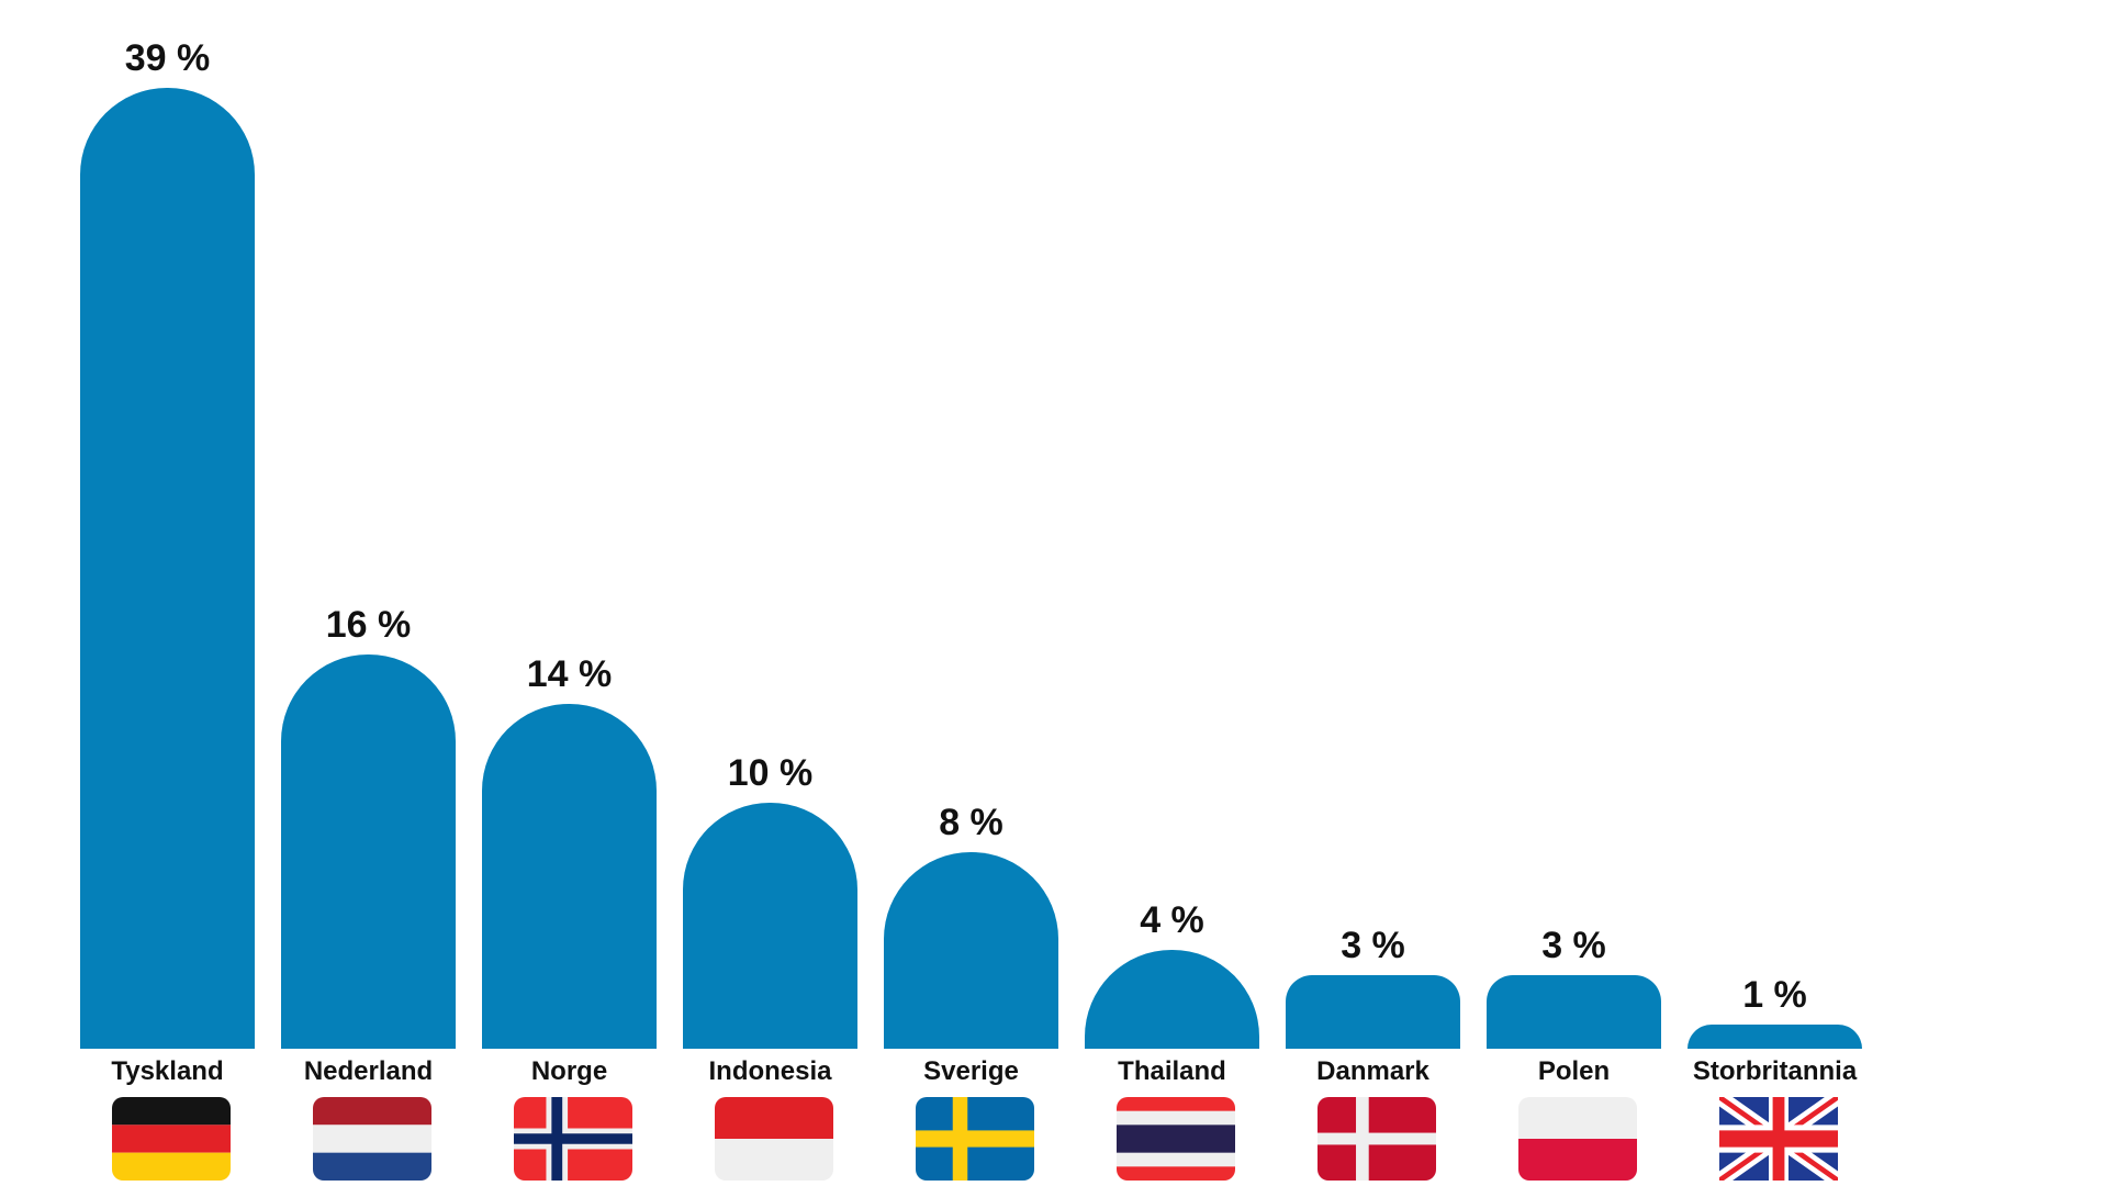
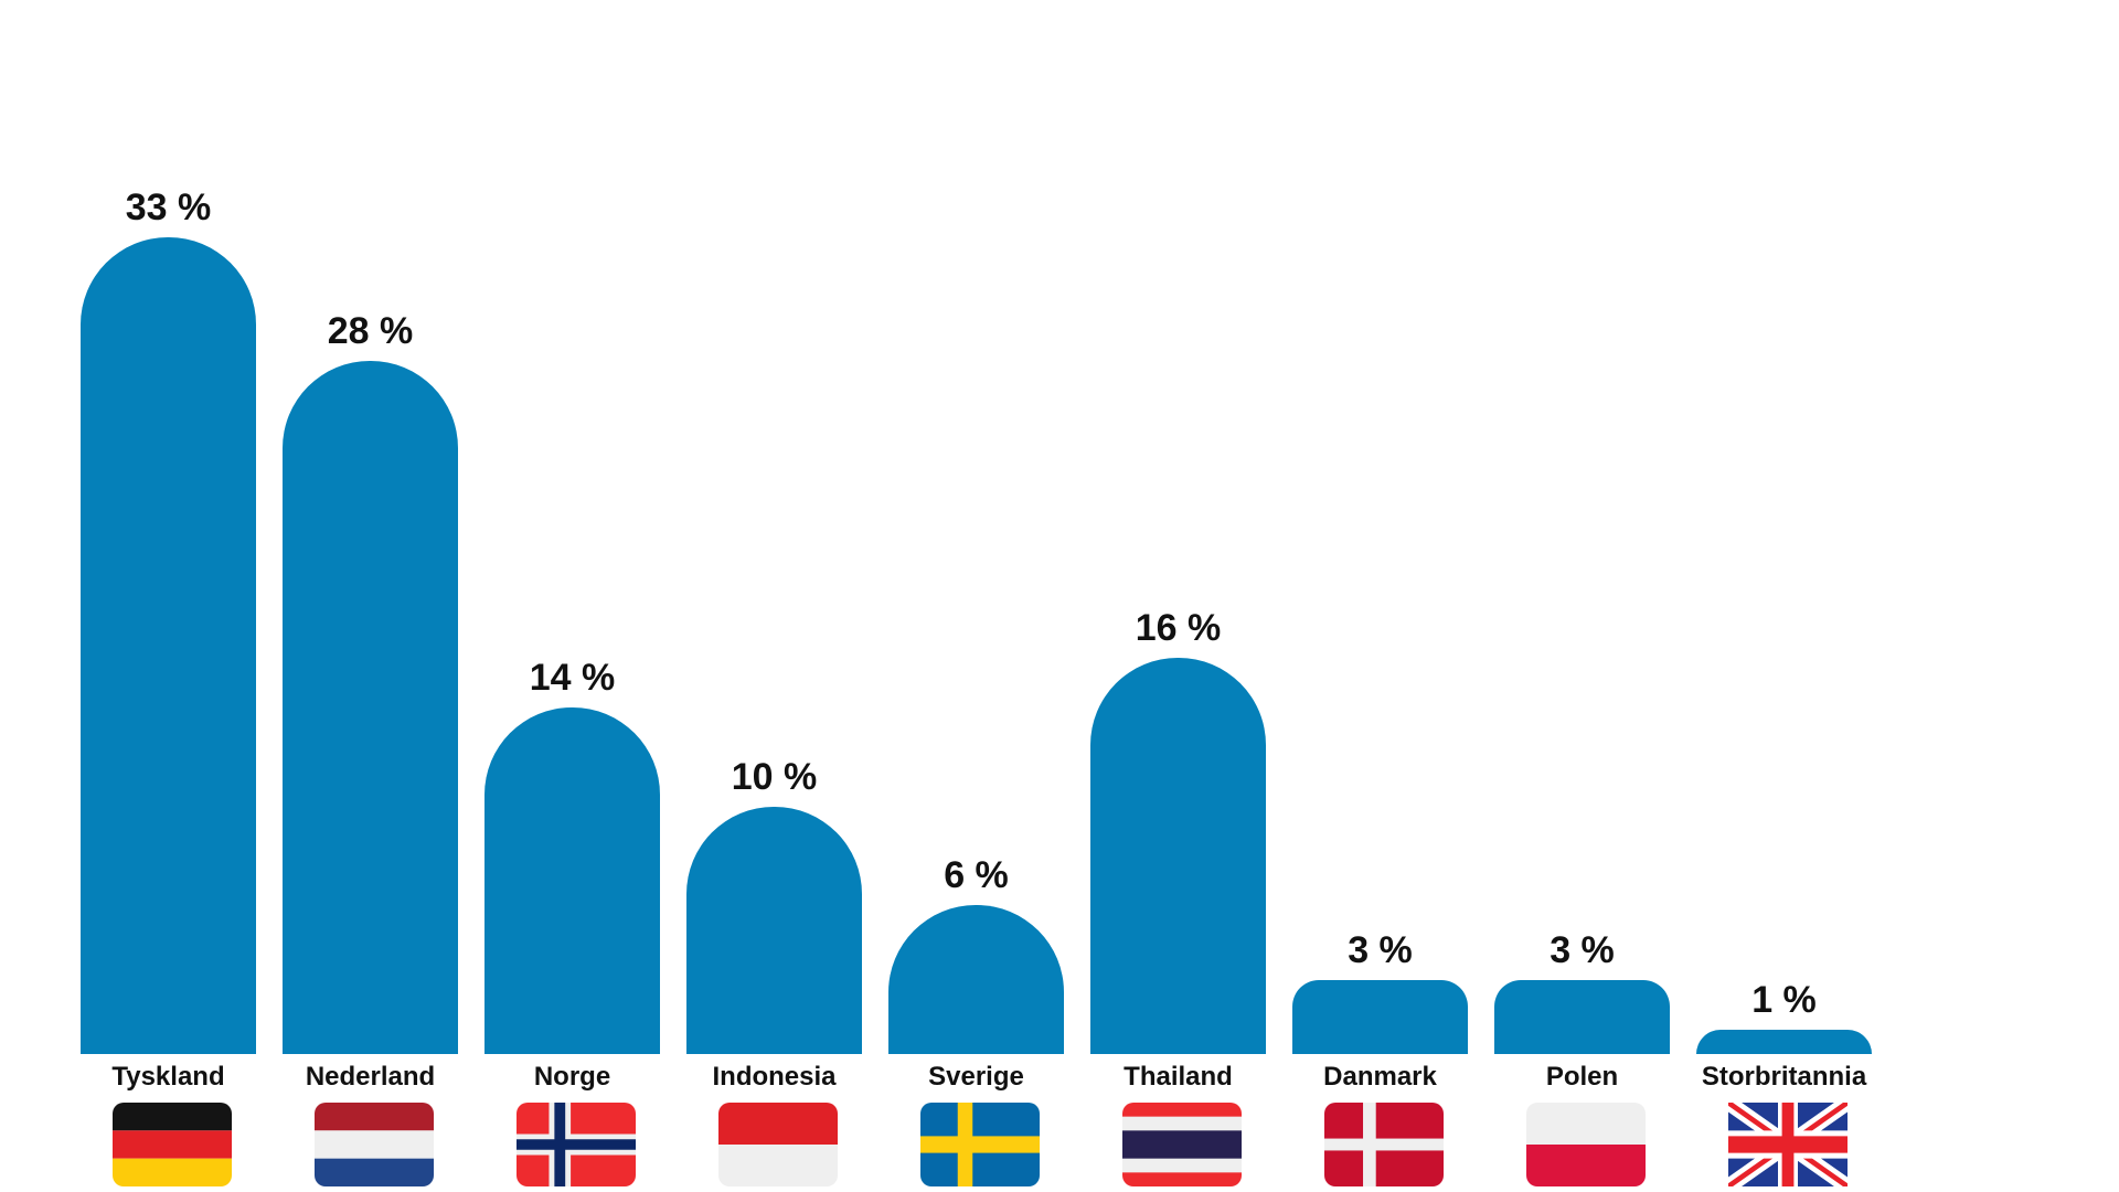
Tyskland: 39 -> 33
Nederland: 16 -> 28
Sverige: 8 -> 6
Thailand: 4 -> 16
